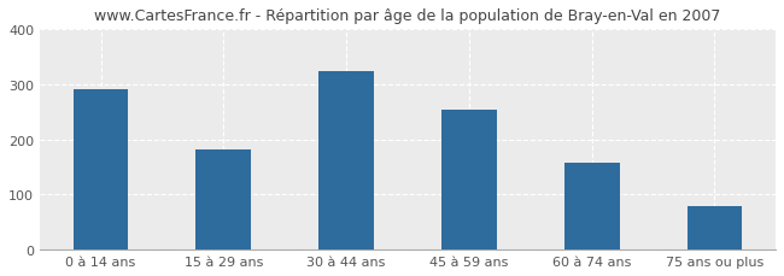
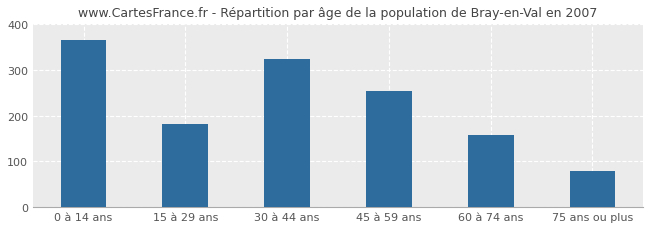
0 à 14 ans: 292 -> 365
